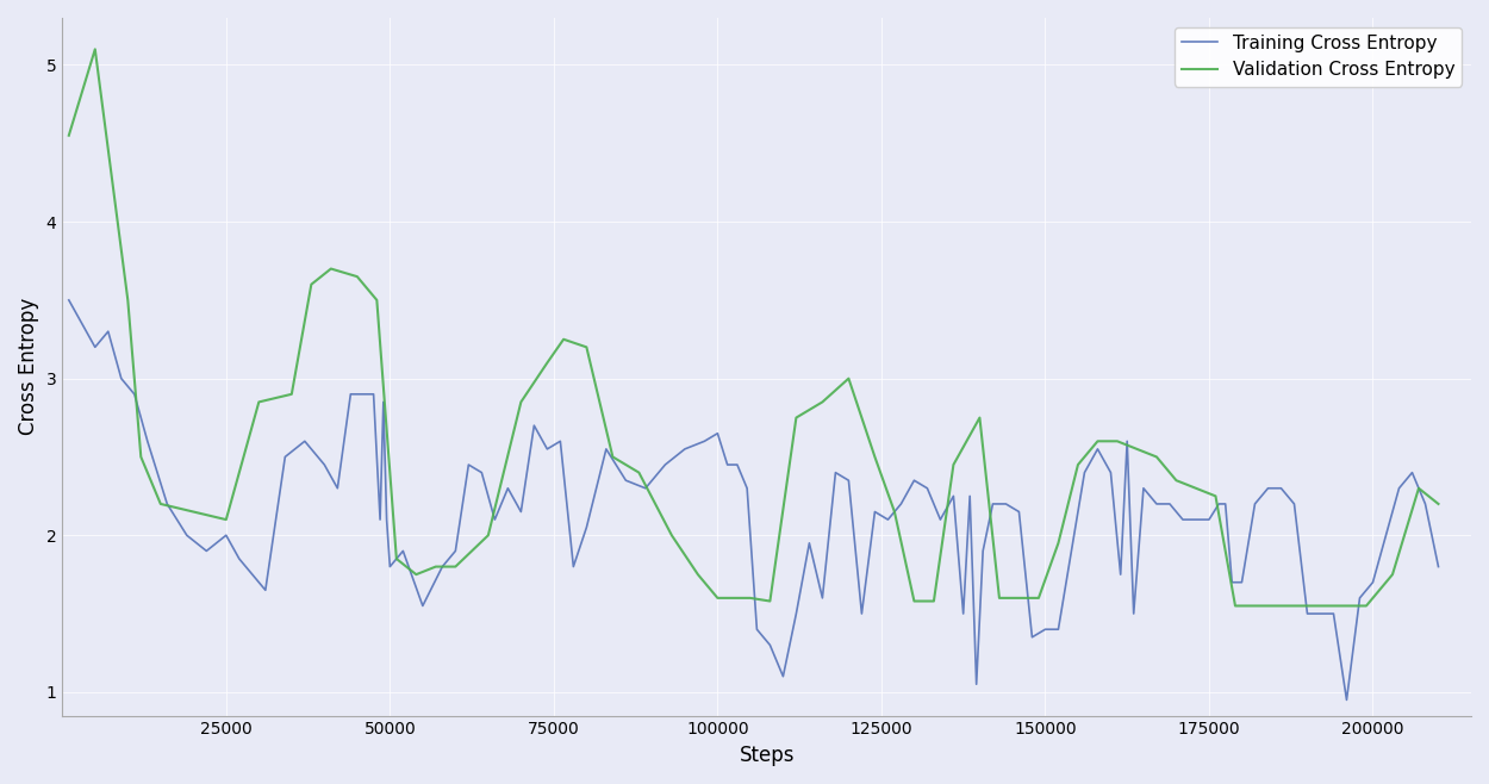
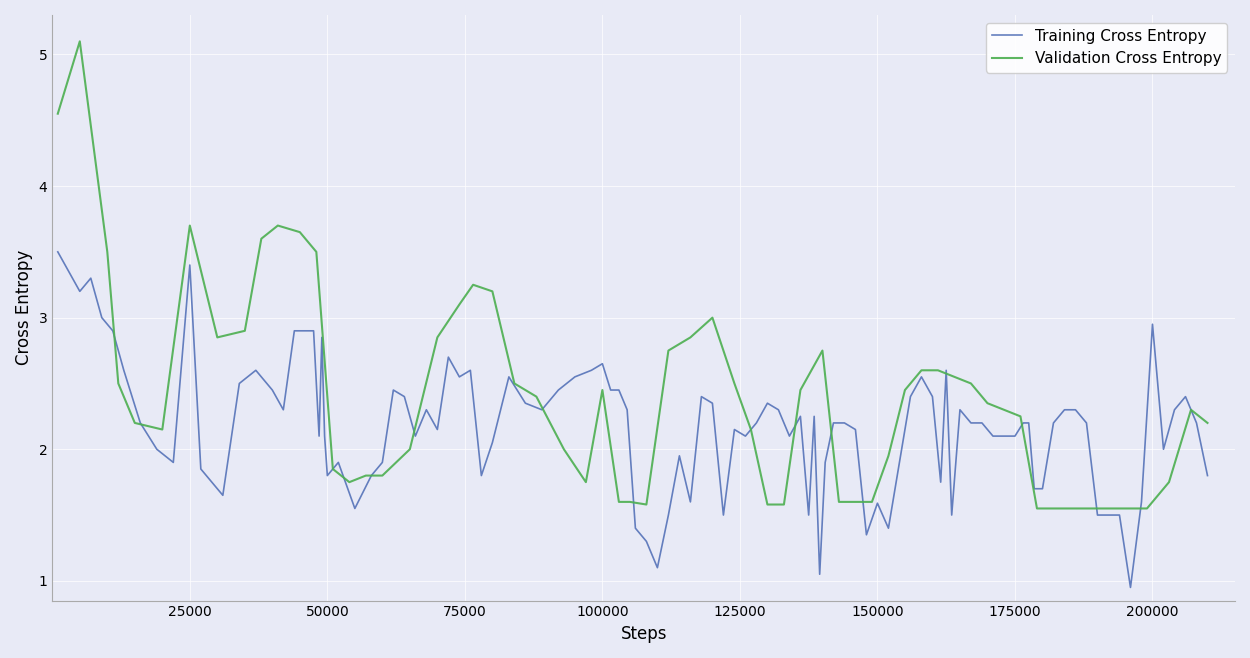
Training Cross Entropy/25000: 2.00 -> 3.40
Validation Cross Entropy/25000: 2.10 -> 3.70
Validation Cross Entropy/100000: 1.60 -> 2.45
Training Cross Entropy/150000: 1.40 -> 1.59
Training Cross Entropy/200000: 1.70 -> 2.95
